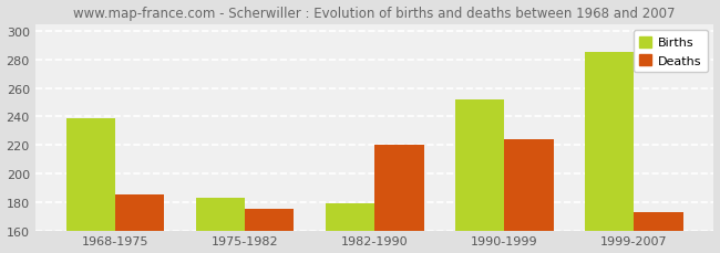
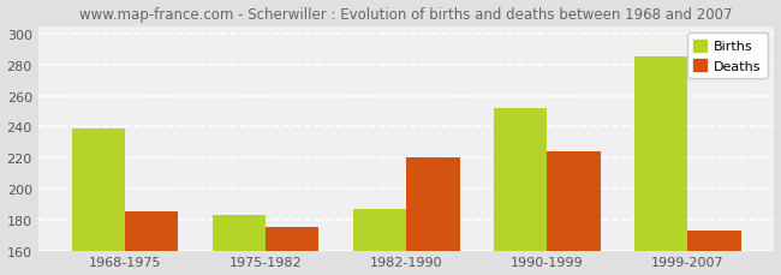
Births/1982-1990: 179 -> 187
